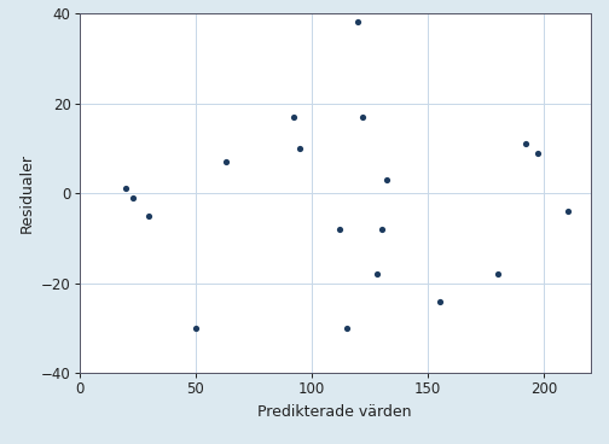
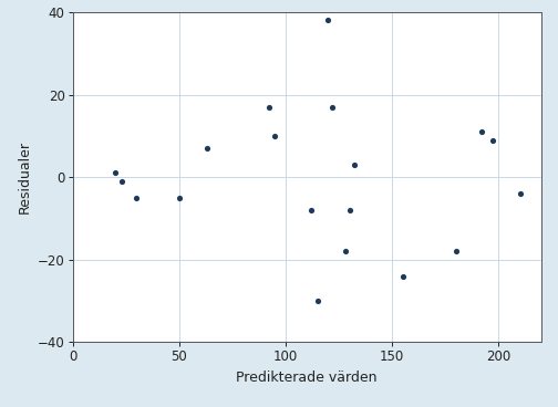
50: -30 -> -5
